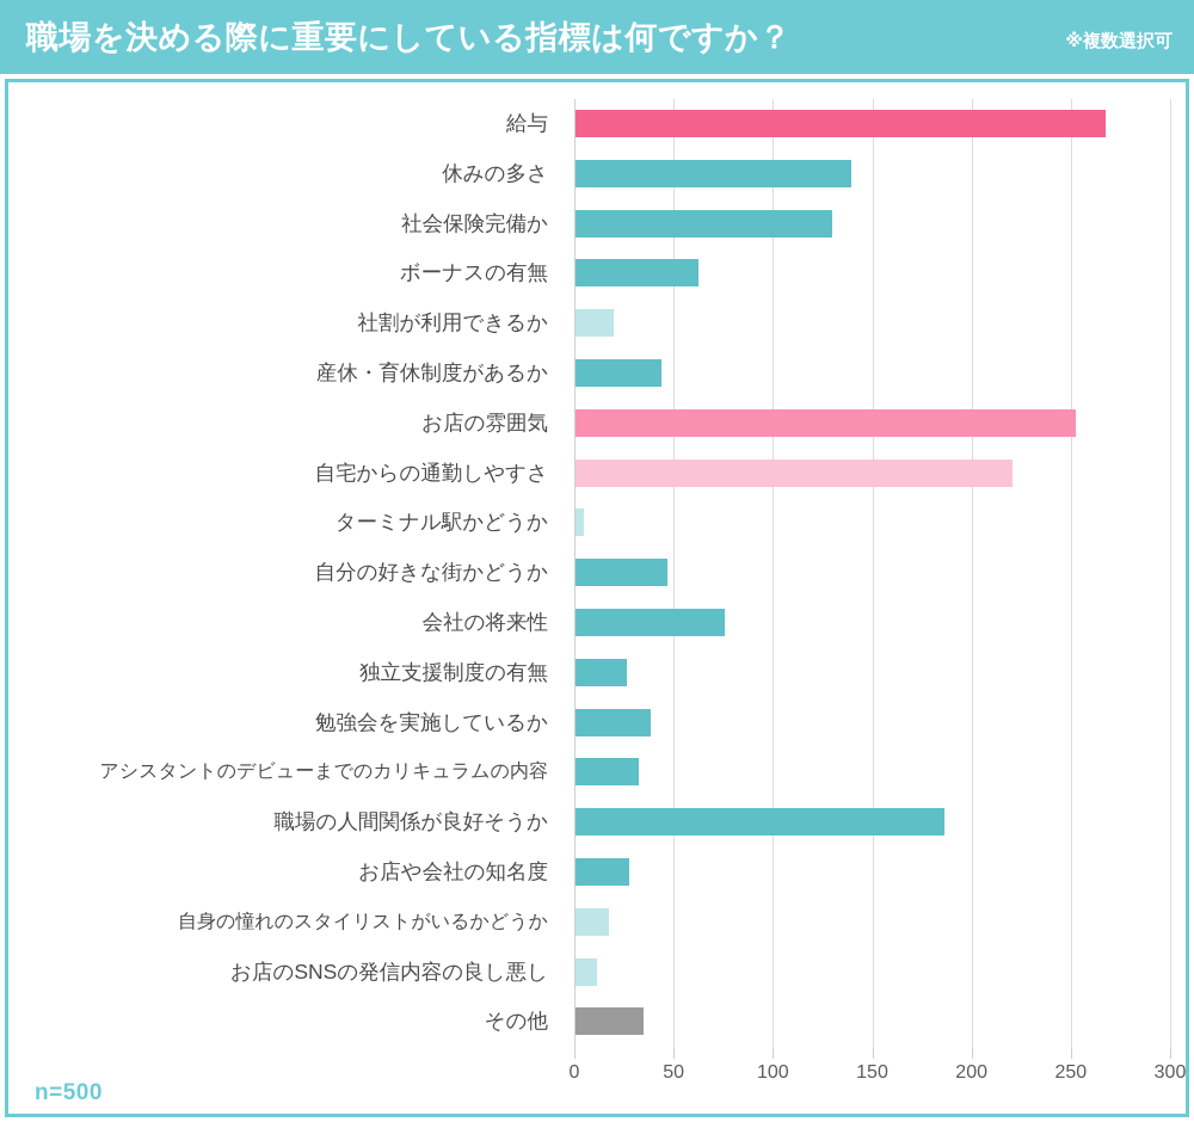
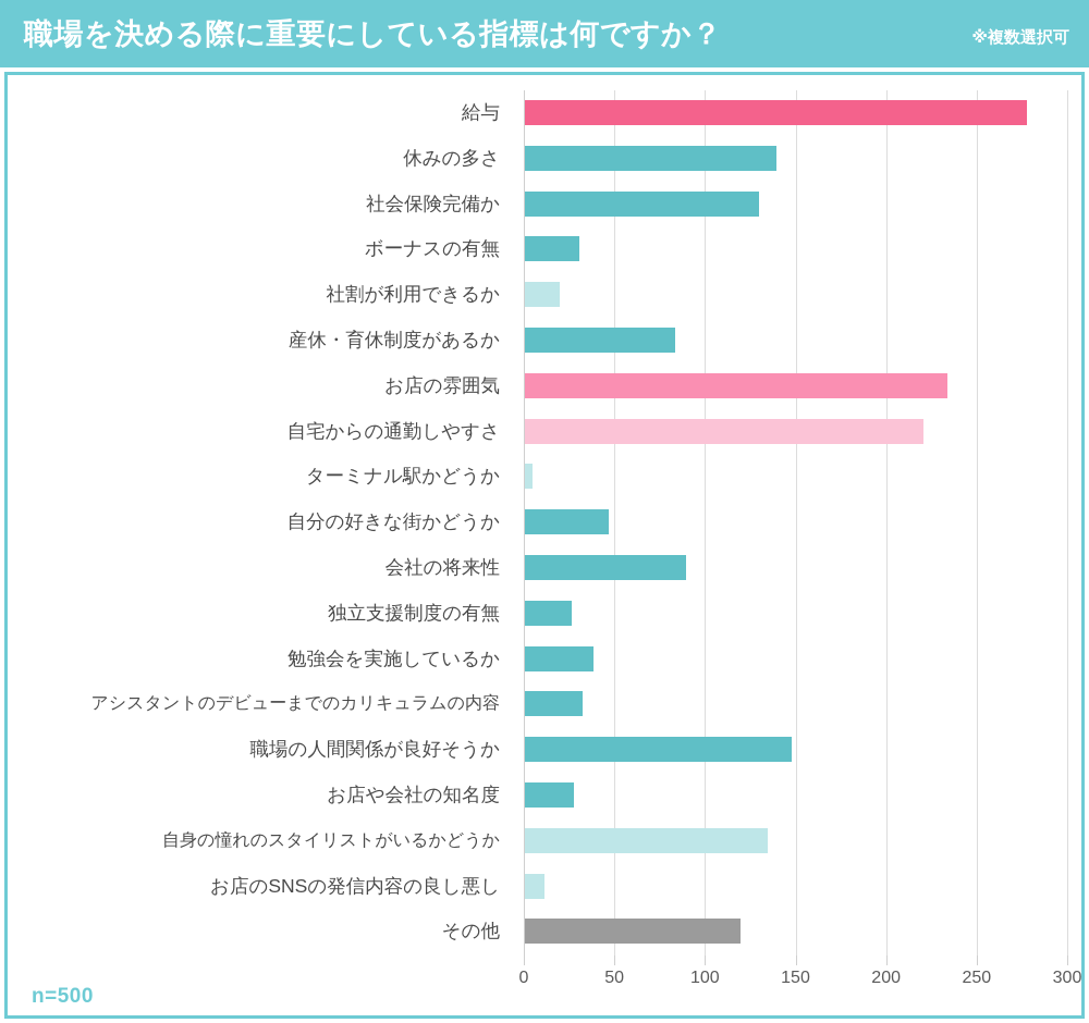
給与: 267 -> 277
ボーナスの有無: 62 -> 30
産休・育休制度があるか: 43 -> 83
お店の雰囲気: 252 -> 233
会社の将来性: 75 -> 89
職場の人間関係が良好そうか: 186 -> 147
自身の憧れのスタイリストがいるかどうか: 17 -> 134
その他: 34 -> 119
